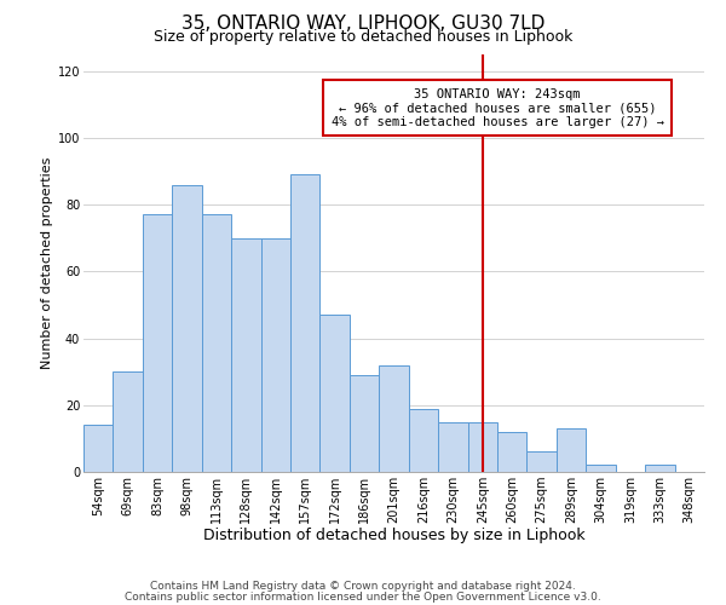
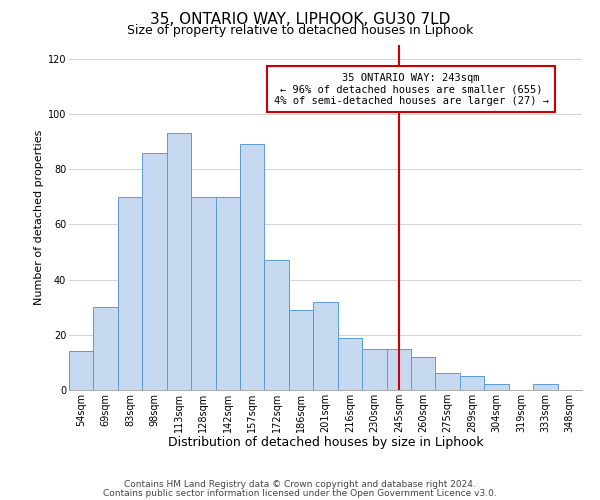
83sqm: 77 -> 70
113sqm: 77 -> 93
289sqm: 13 -> 5
